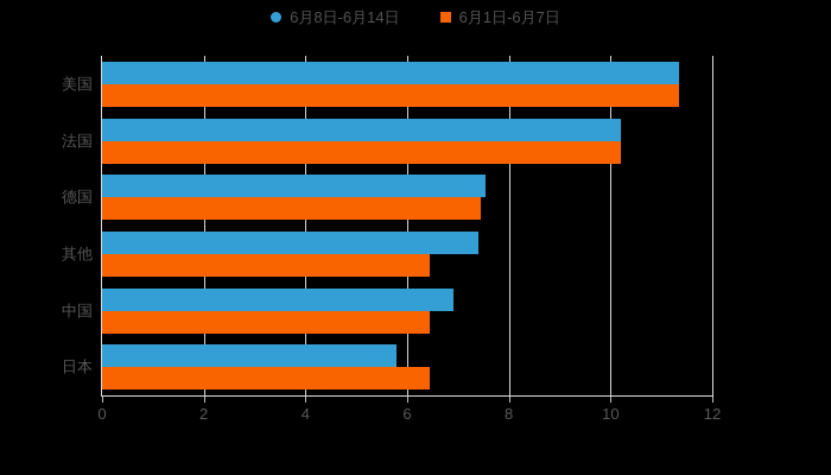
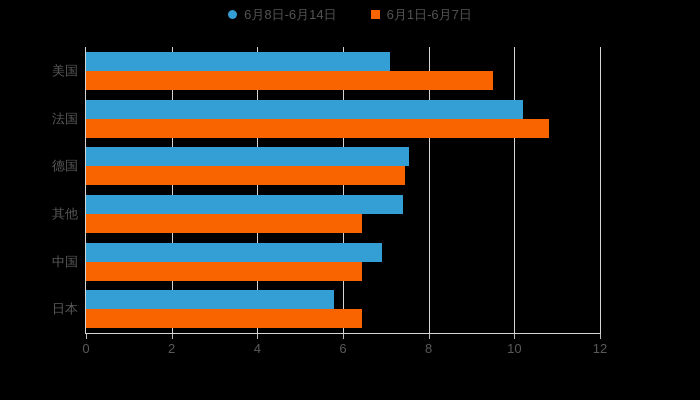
6月8日-6月14日/美国: 11.3 -> 7.1
6月1日-6月7日/美国: 11.3 -> 9.5
6月1日-6月7日/法国: 10.2 -> 10.8
